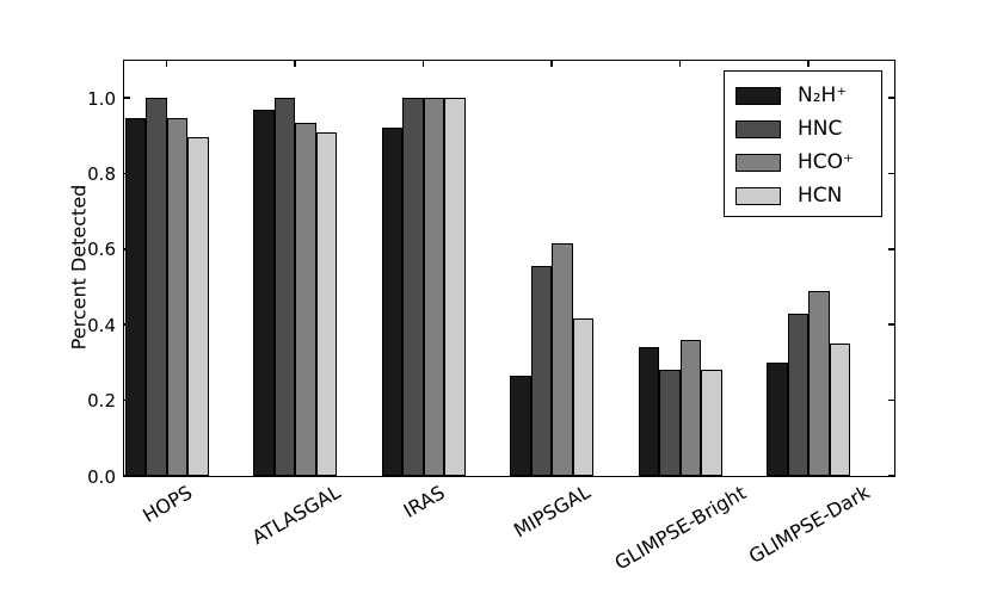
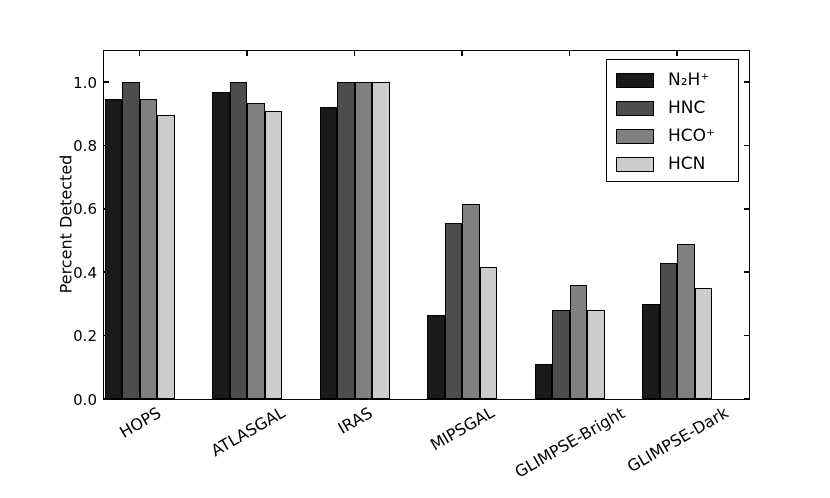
N₂H⁺/GLIMPSE-Bright: 0.34 -> 0.11
